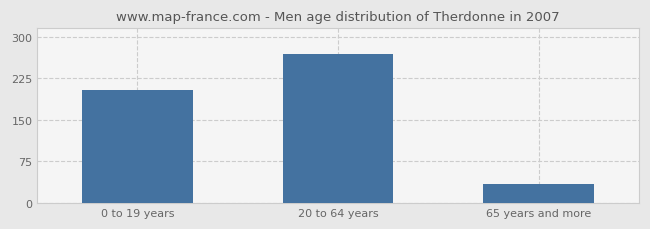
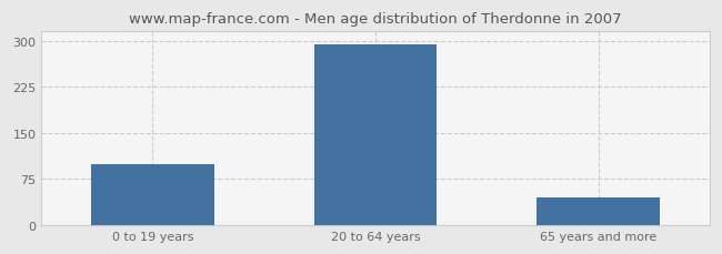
0 to 19 years: 204 -> 100
20 to 64 years: 268 -> 295
65 years and more: 34 -> 45
